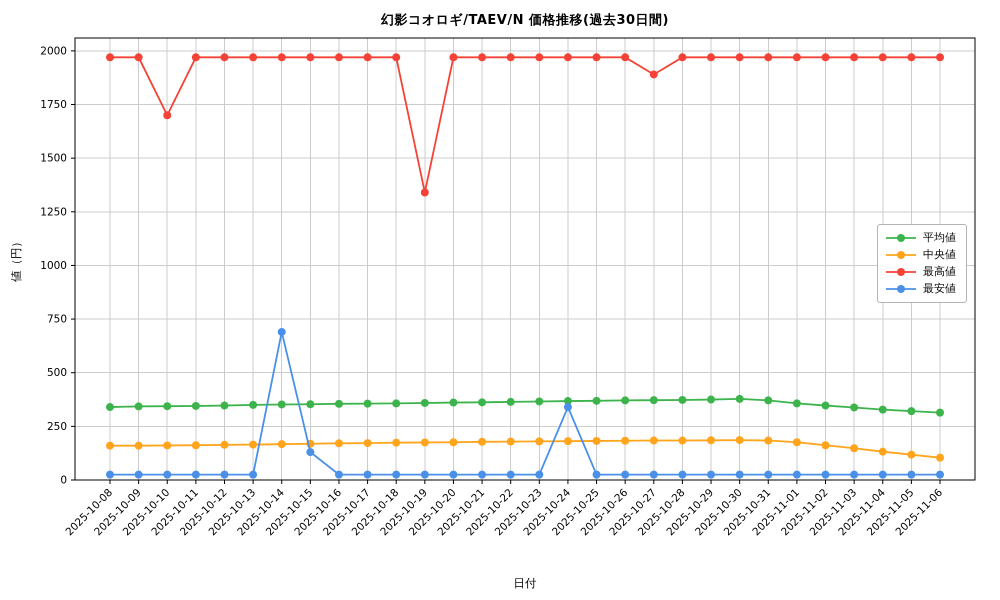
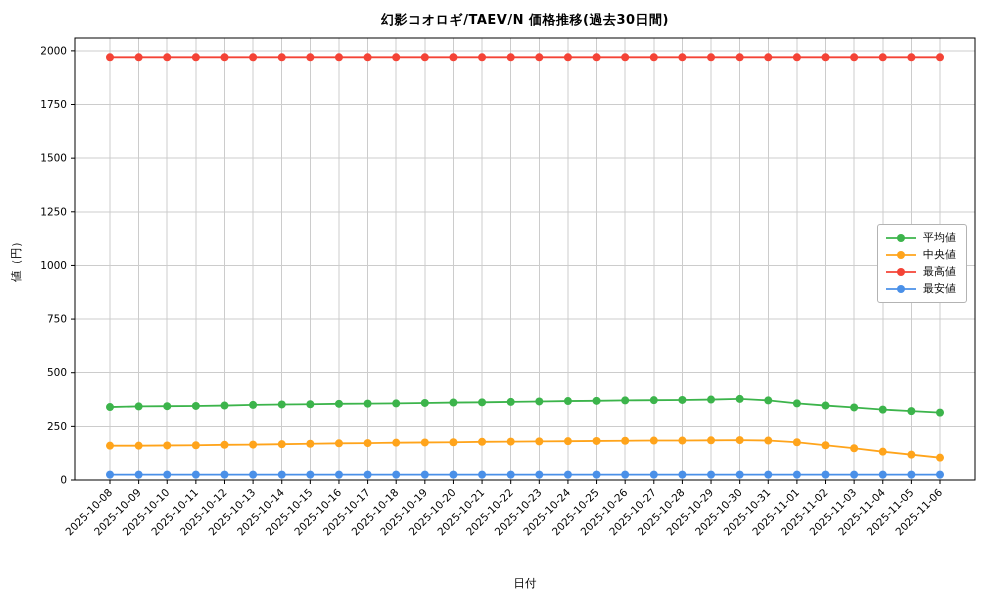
最高値/2025-10-10: 1700 -> 1970
最安値/2025-10-14: 690 -> 20
最安値/2025-10-15: 130 -> 20
最高値/2025-10-19: 1340 -> 1970
最安値/2025-10-24: 340 -> 20
最高値/2025-10-27: 1890 -> 1970
